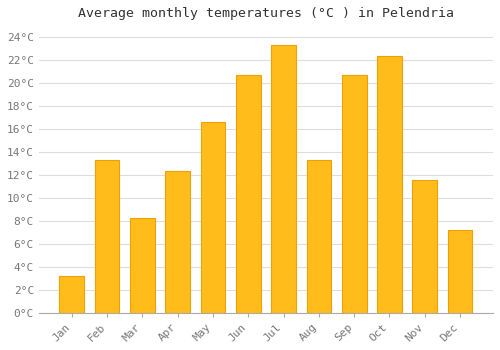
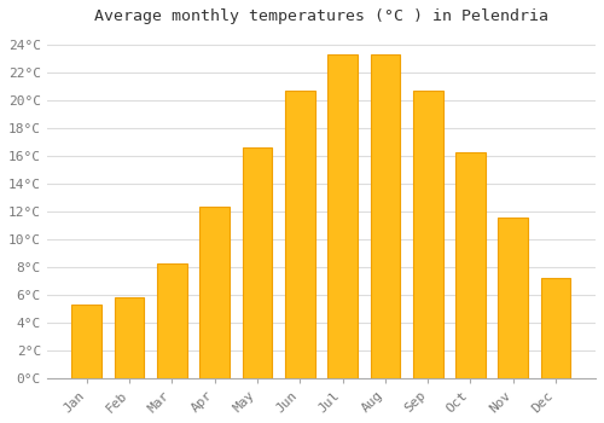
Jan: 3.2°C -> 5.3°C
Feb: 13.3°C -> 5.8°C
Aug: 13.3°C -> 23.3°C
Oct: 22.3°C -> 16.2°C
